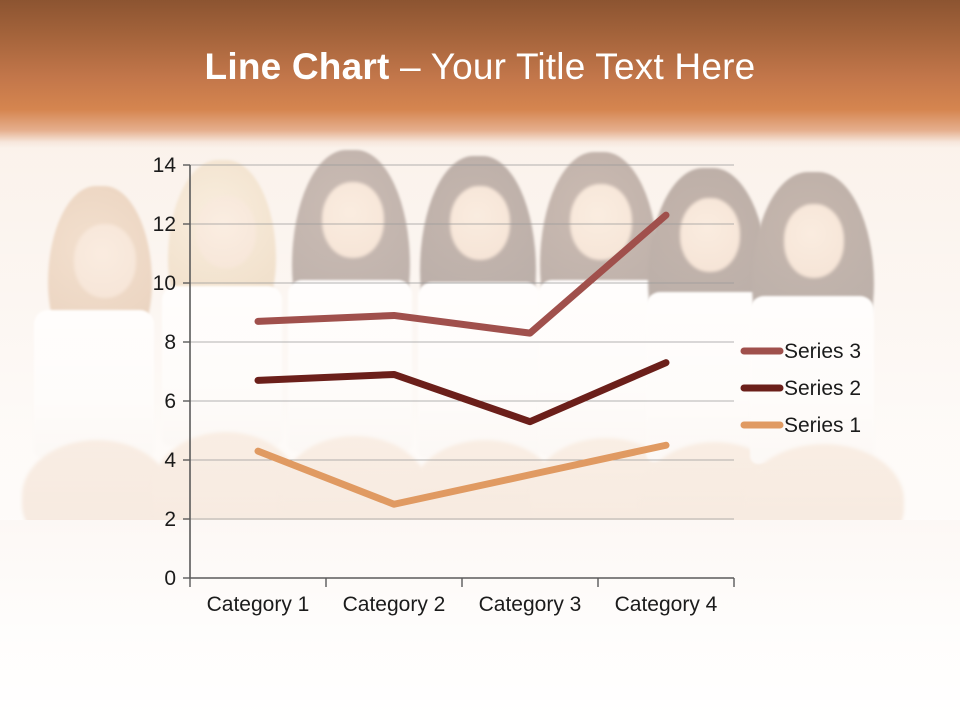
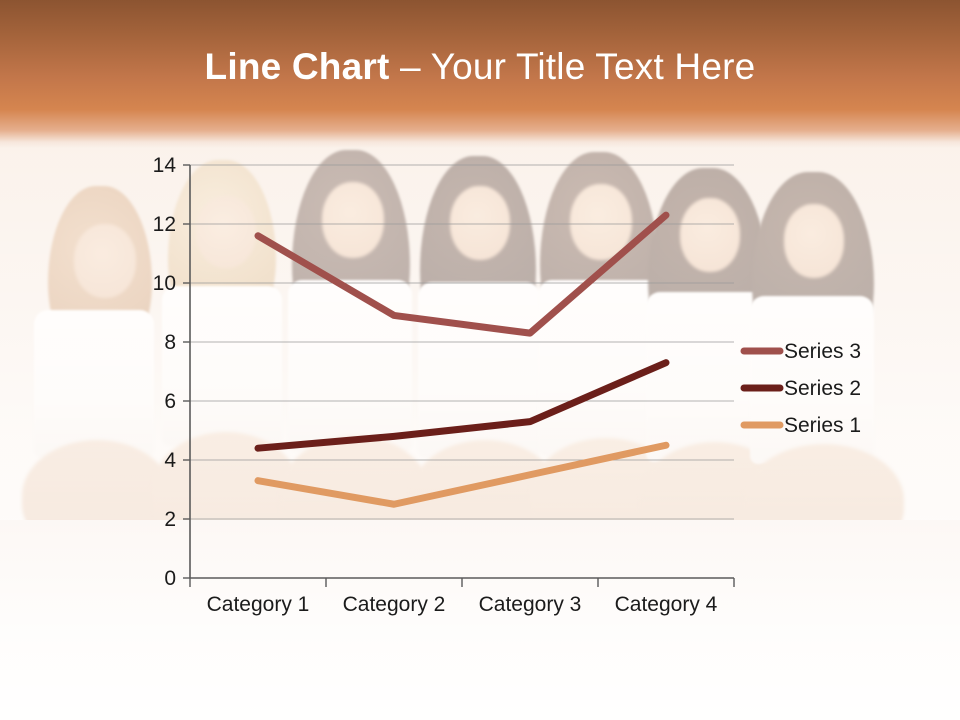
Series 1/Category 1: 4.3 -> 3.3
Series 2/Category 1: 6.7 -> 4.4
Series 3/Category 1: 8.7 -> 11.6
Series 2/Category 2: 6.9 -> 4.8
